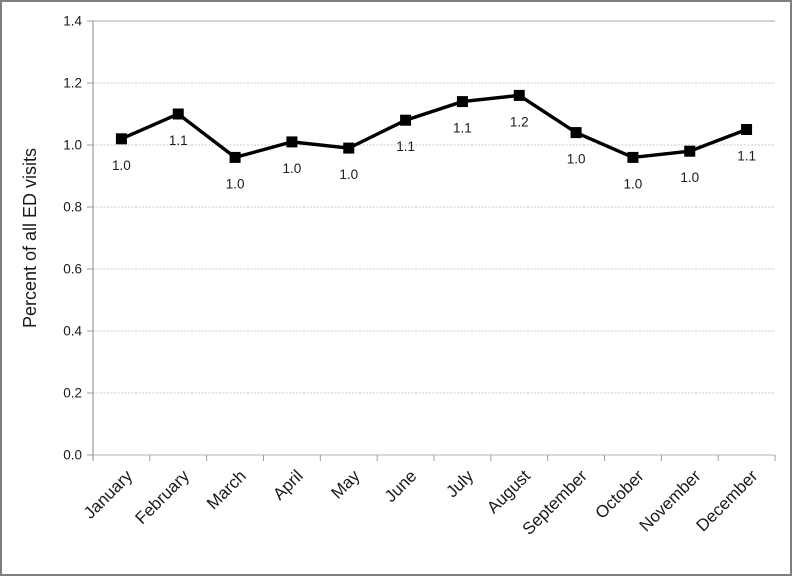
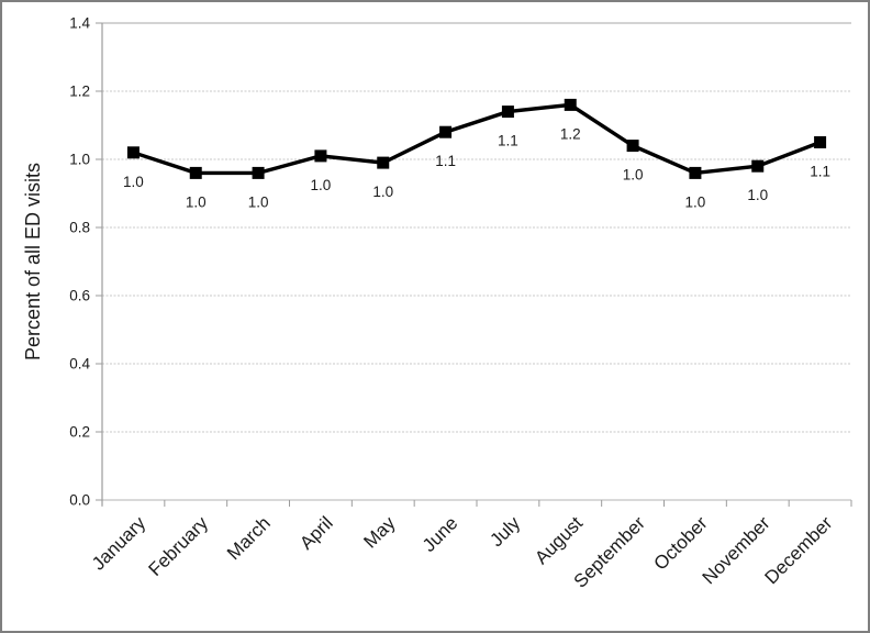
February: 1.1 -> 1.0
